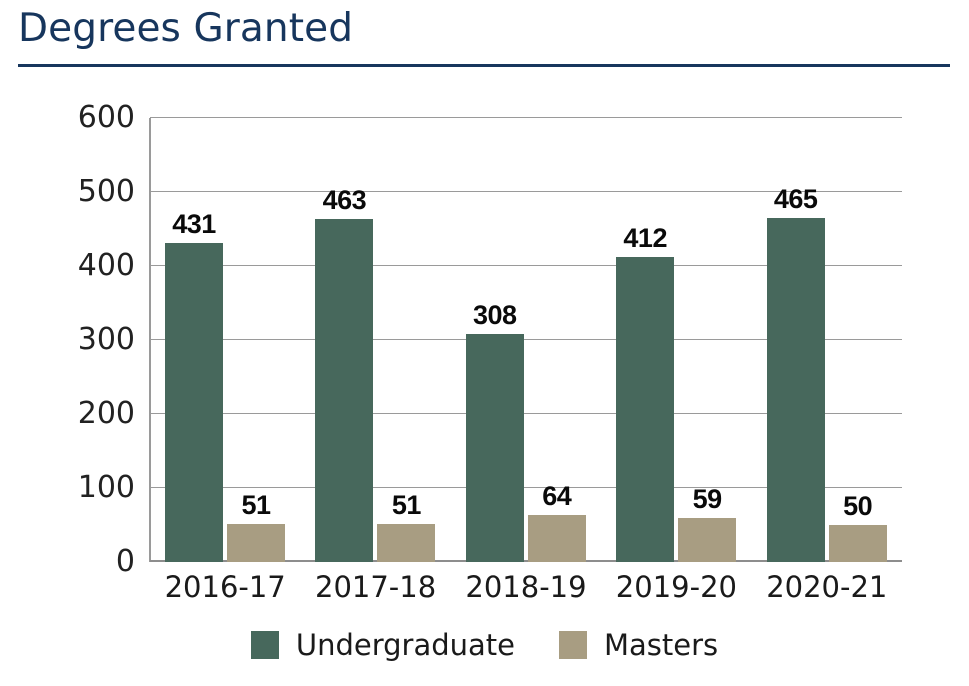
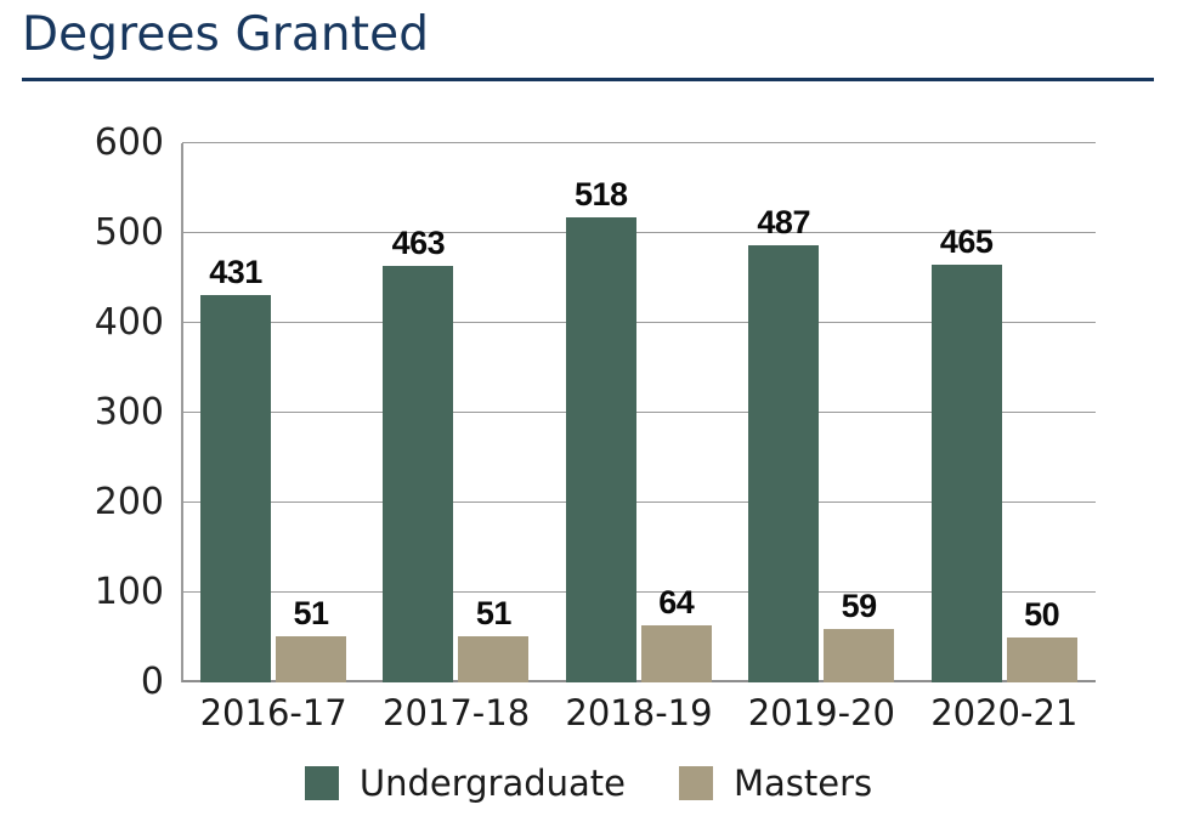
Undergraduate/2018-19: 308 -> 518
Undergraduate/2019-20: 412 -> 487
